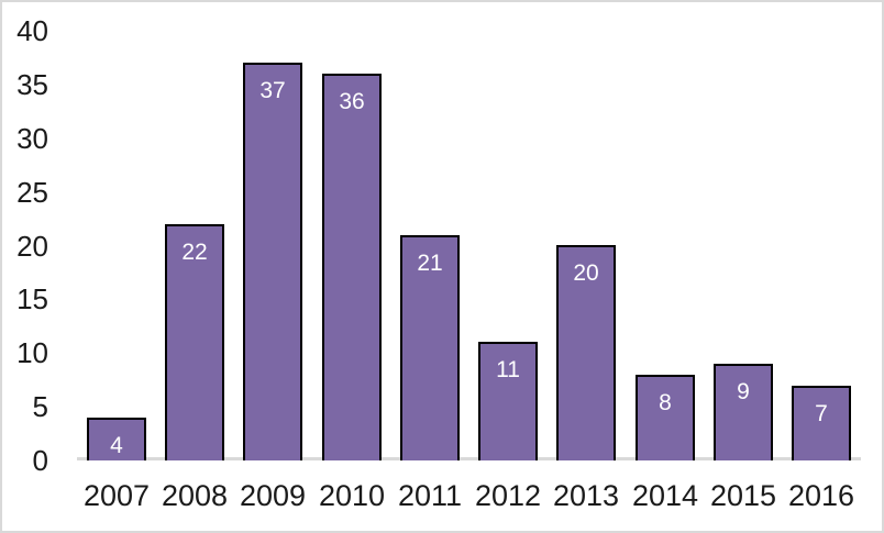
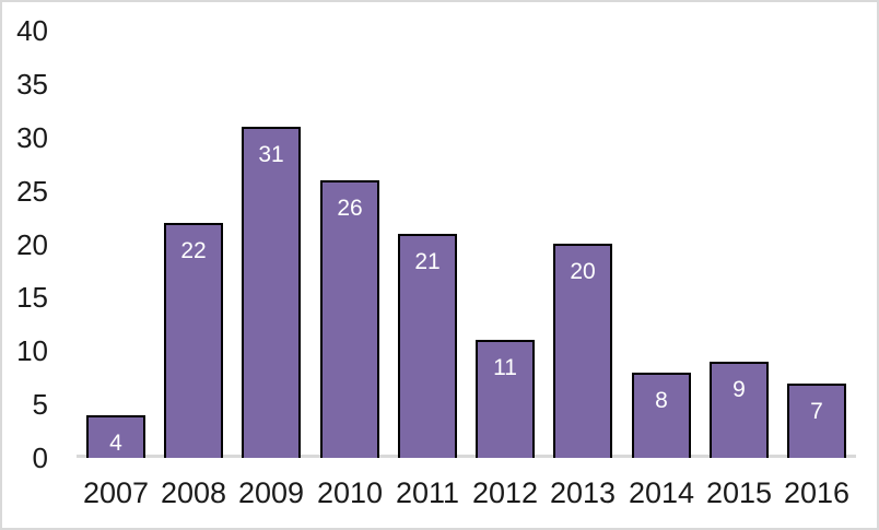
2009: 37 -> 31
2010: 36 -> 26
